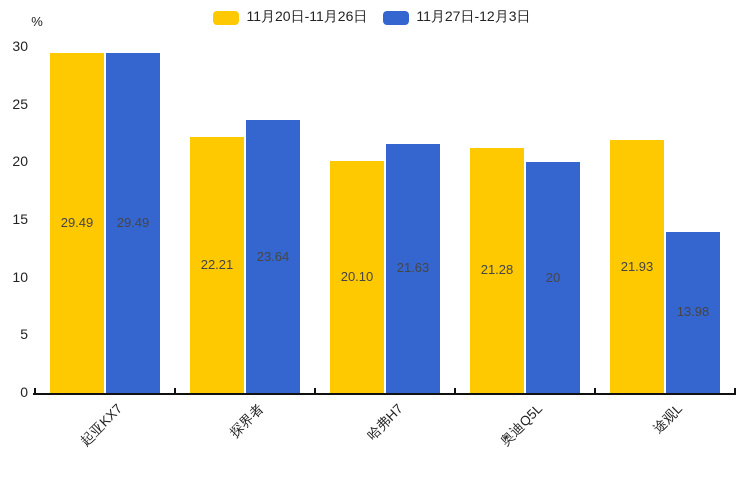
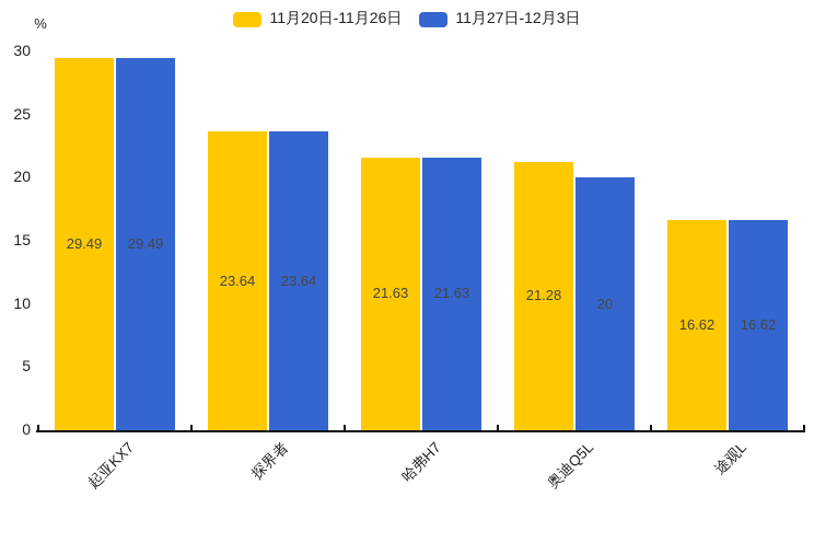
11月20日-11月26日/探界者: 22.21 -> 23.64
11月20日-11月26日/哈弗H7: 20.10 -> 21.63
11月20日-11月26日/途观L: 21.93 -> 16.62
11月27日-12月3日/途观L: 13.98 -> 16.62
